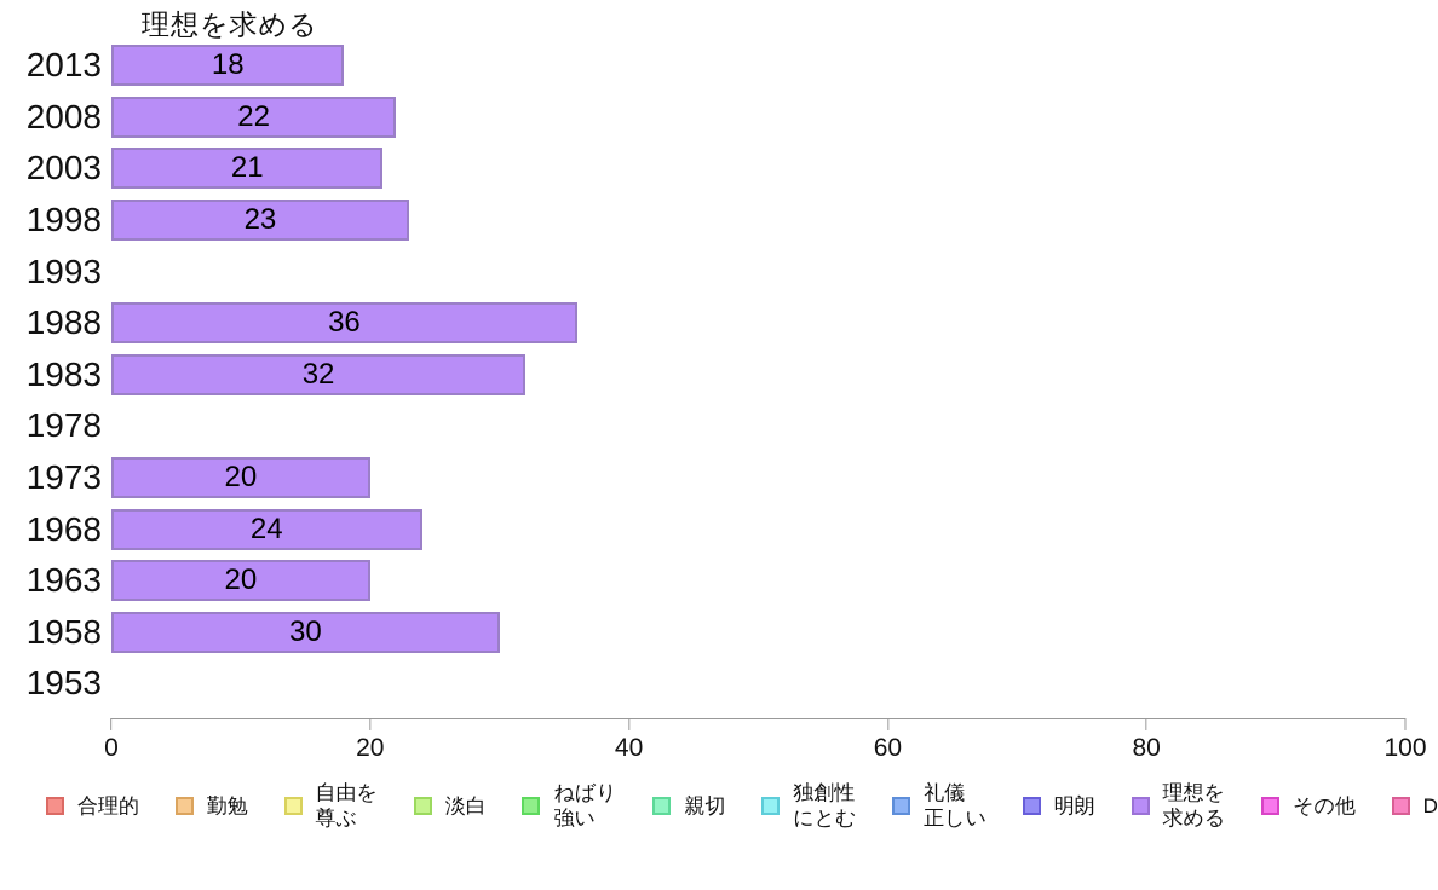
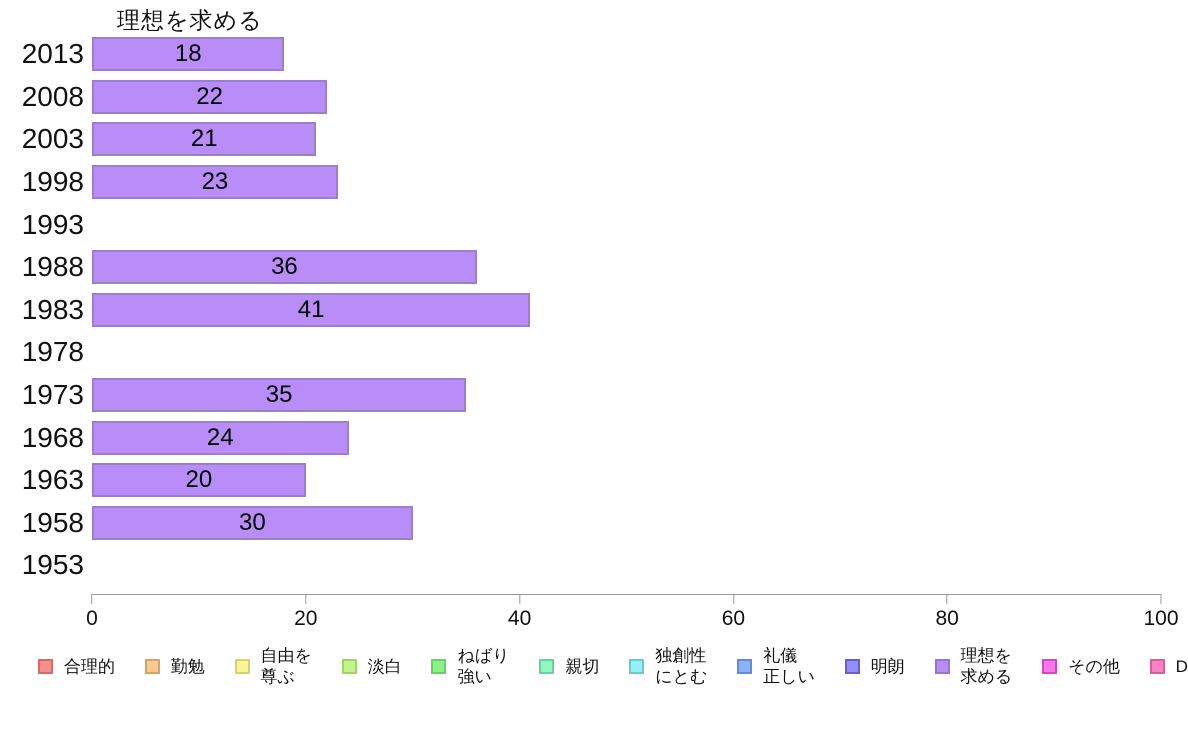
1983: 32 -> 41
1973: 20 -> 35
